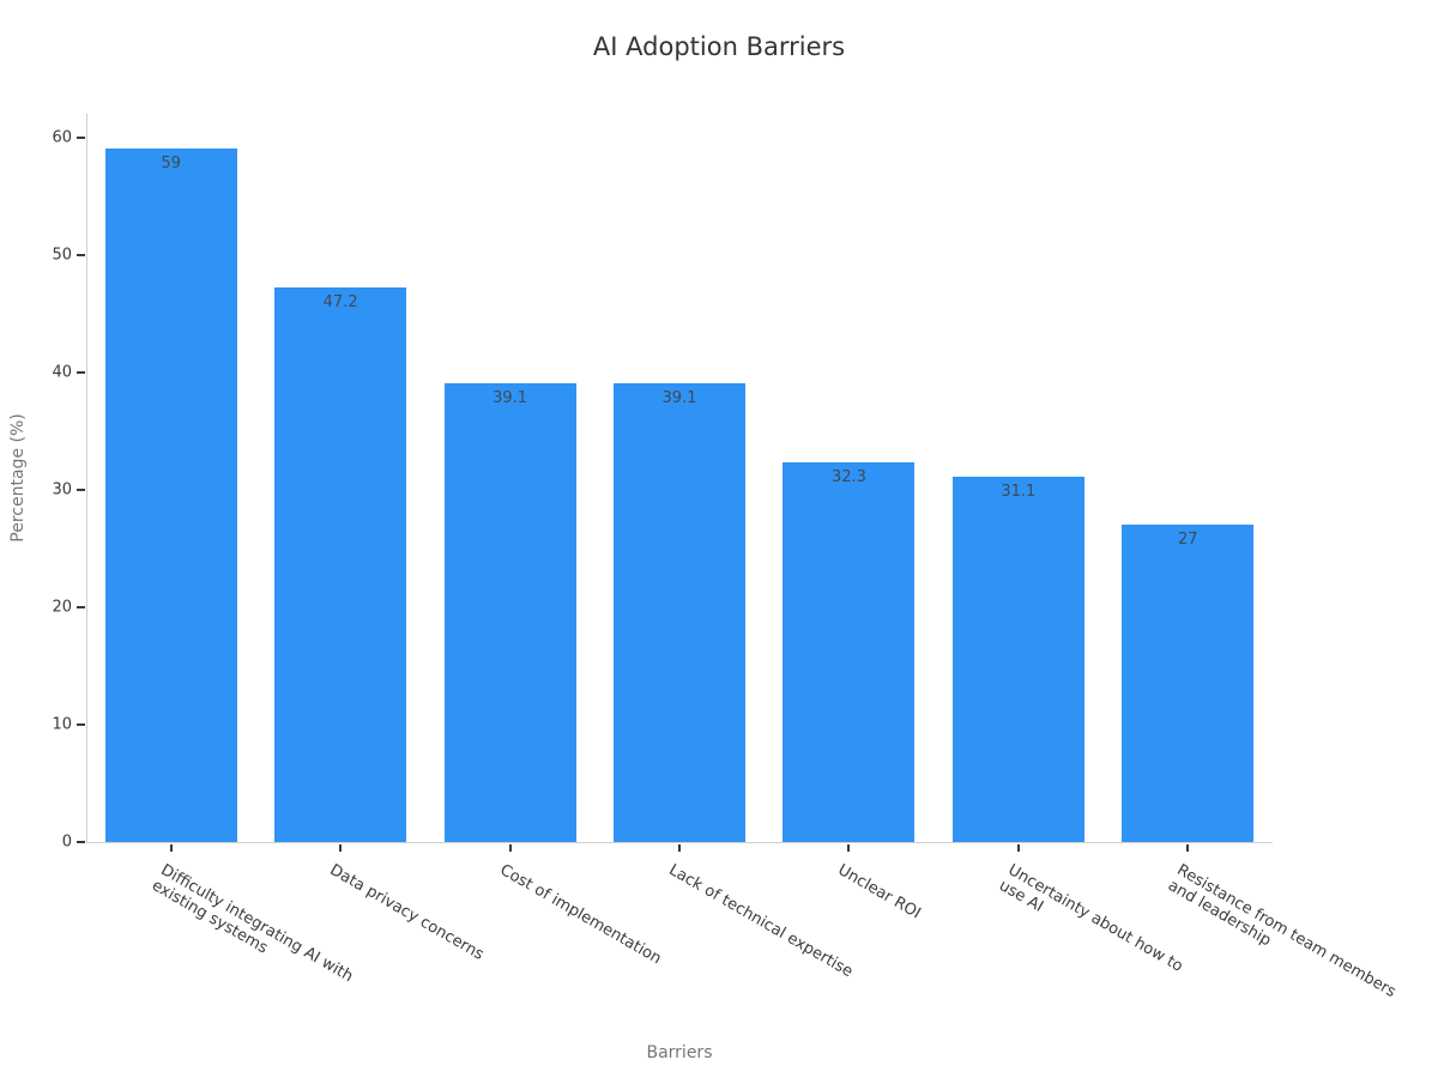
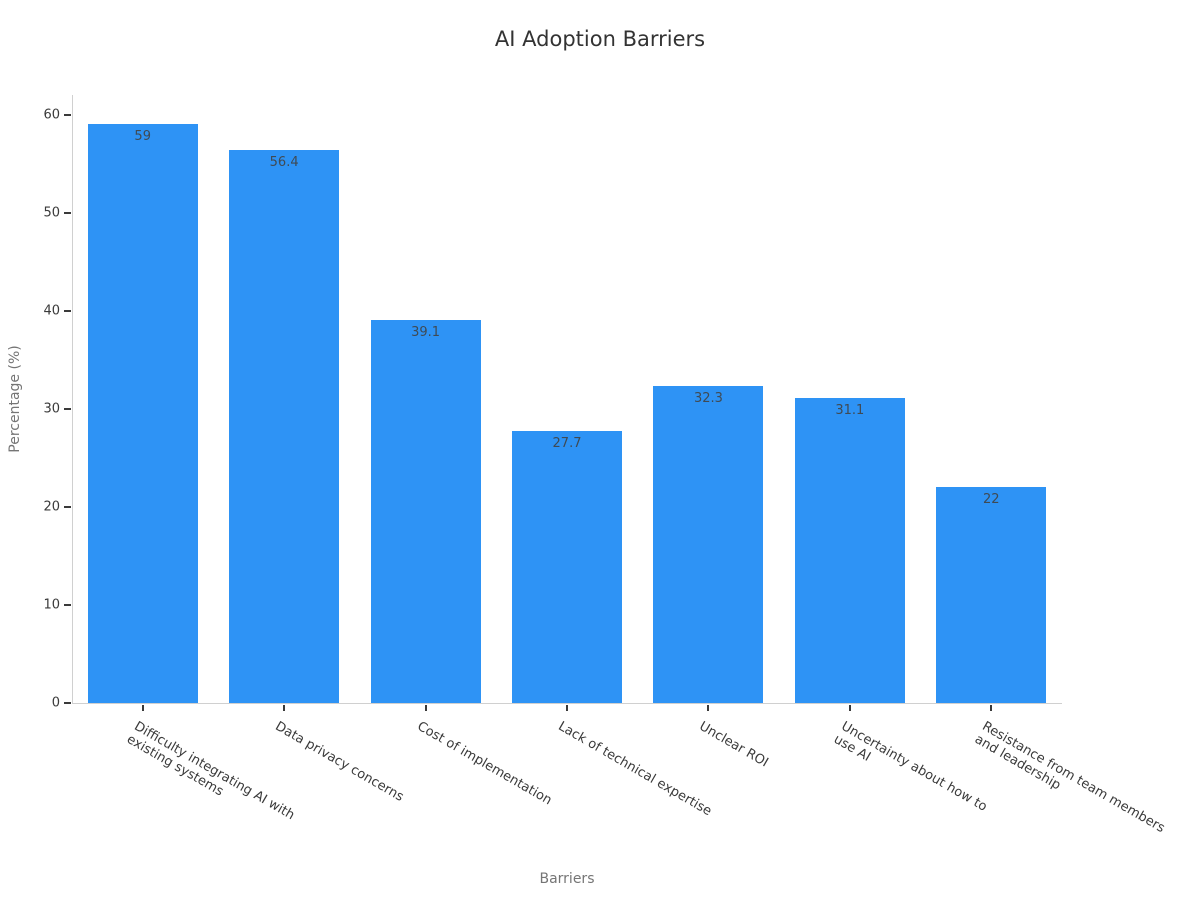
Data privacy concerns: 47.2 -> 56.4
Lack of technical expertise: 39.1 -> 27.7
Resistance from team members and leadership: 27 -> 22
